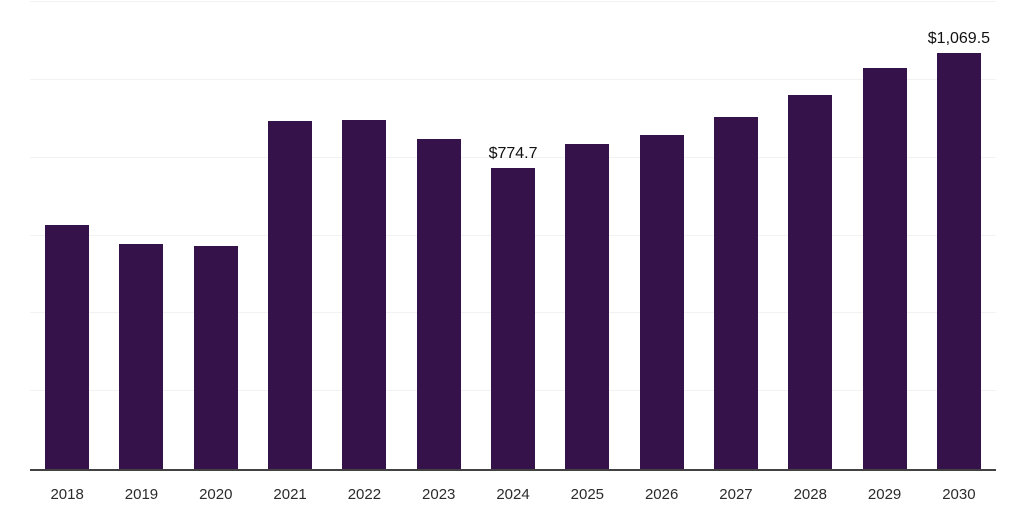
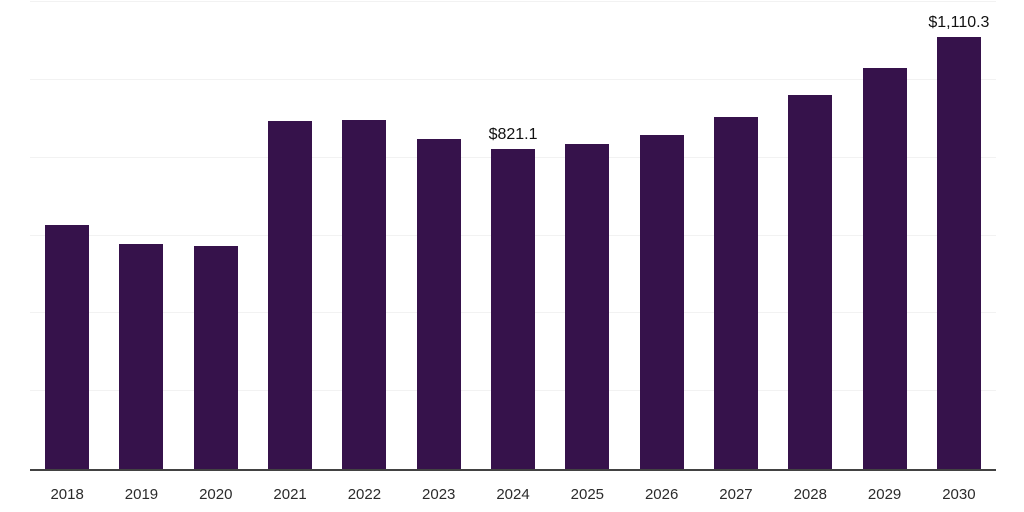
2024: $774.7 -> $821.1
2030: $1,069.5 -> $1,110.3
